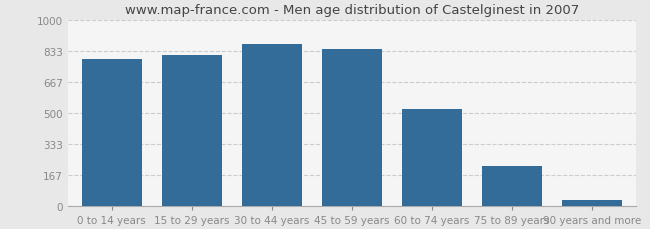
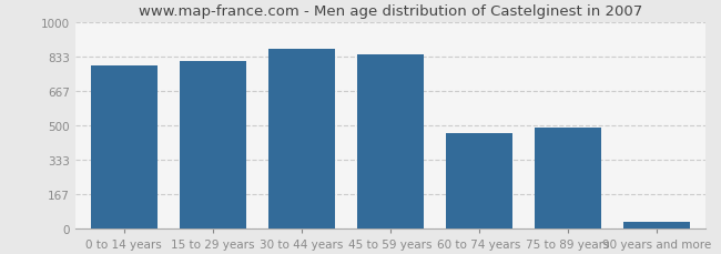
60 to 74 years: 520 -> 460
75 to 89 years: 220 -> 490
